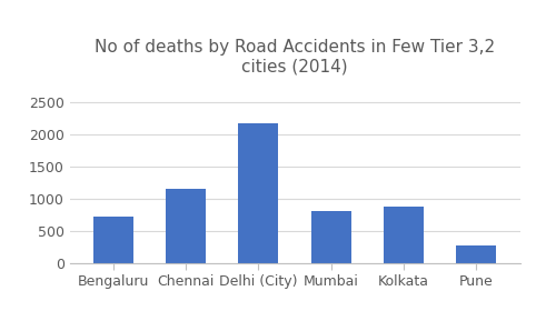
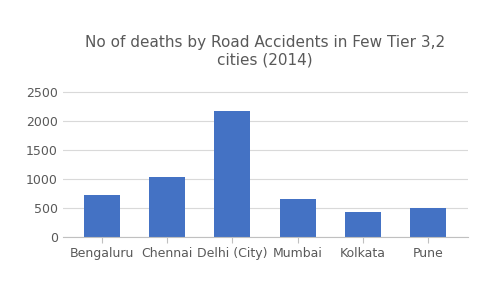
Chennai: 1160 -> 1040
Mumbai: 820 -> 660
Kolkata: 880 -> 430
Pune: 280 -> 500
